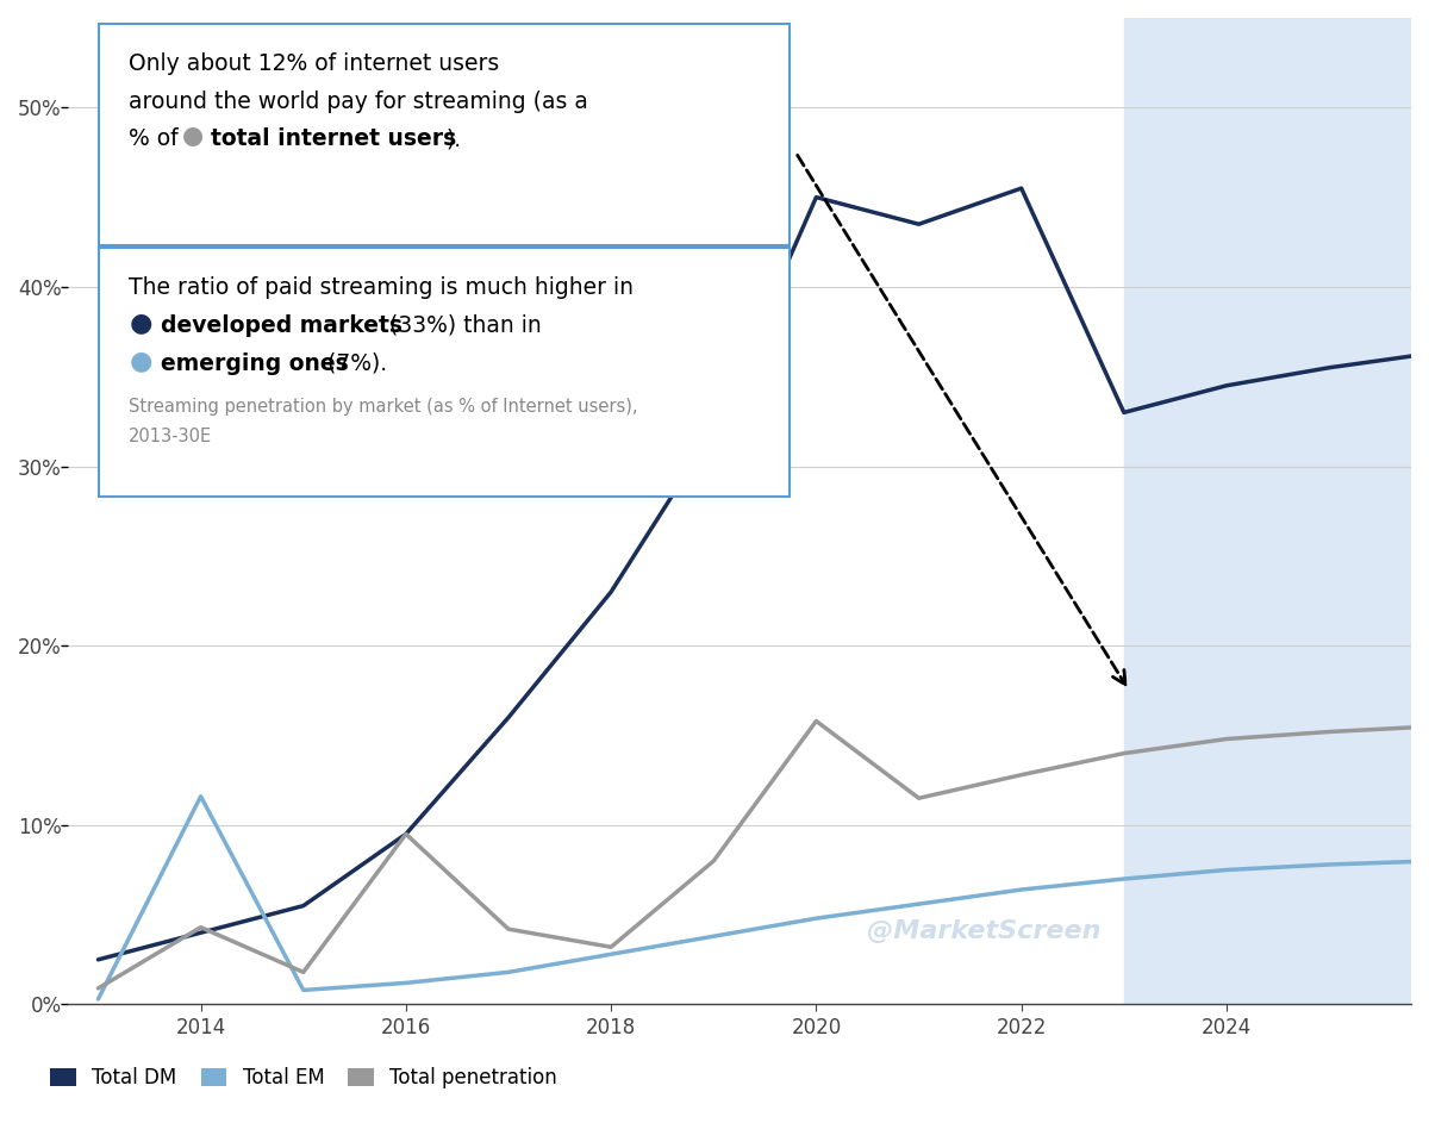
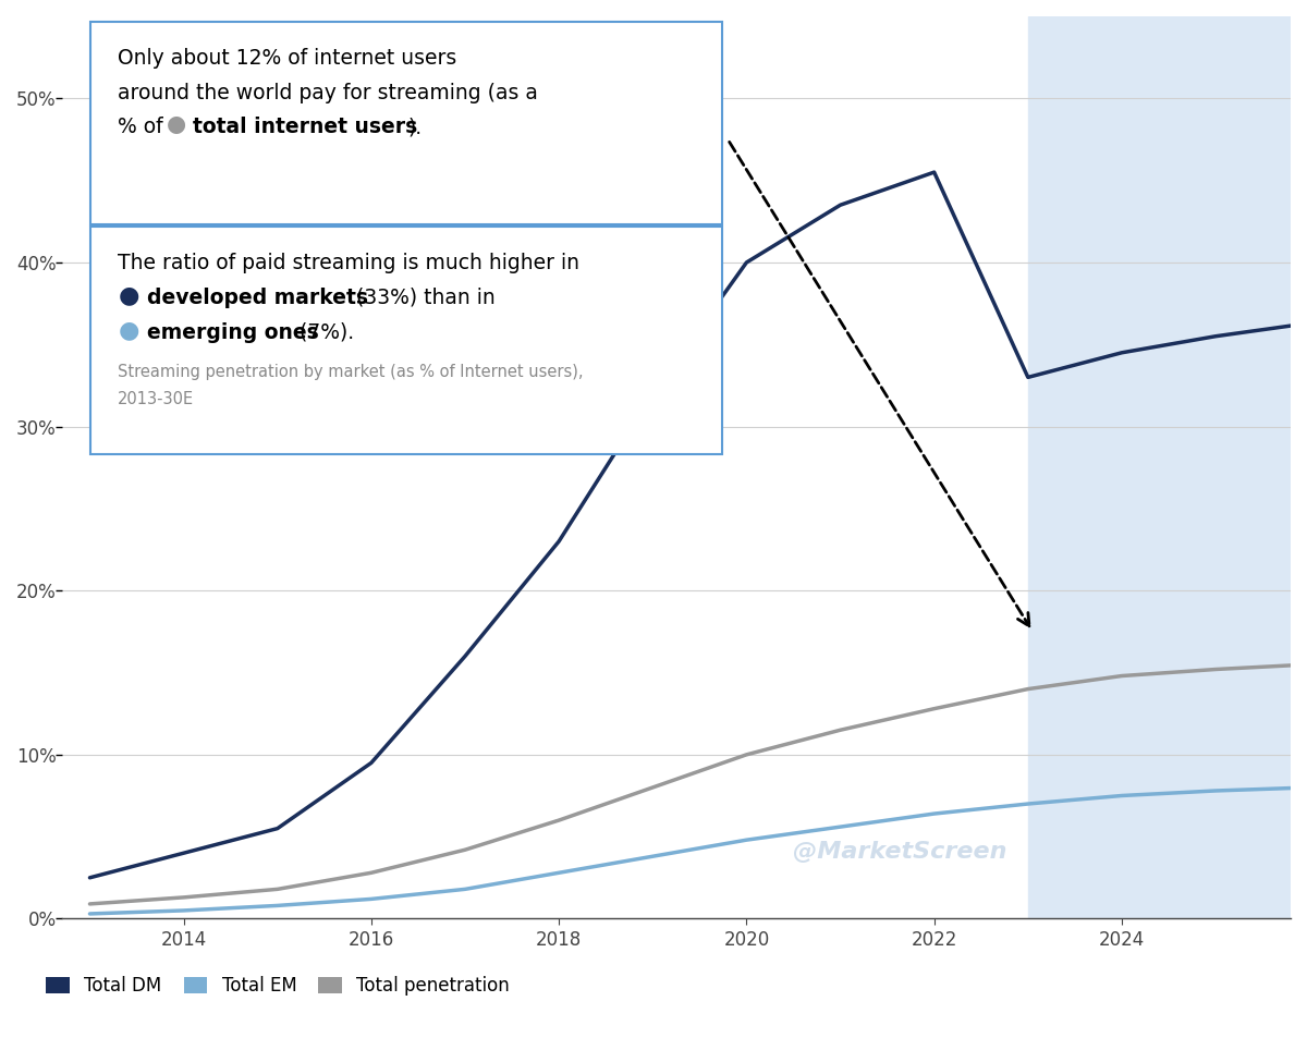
Total EM/2014: 11.6% -> 0.5%
Total penetration/2014: 4.3% -> 1.3%
Total penetration/2016: 9.5% -> 2.8%
Total penetration/2018: 3.2% -> 6.0%
Total DM/2020: 45.0% -> 40.0%
Total penetration/2020: 15.8% -> 10.0%
